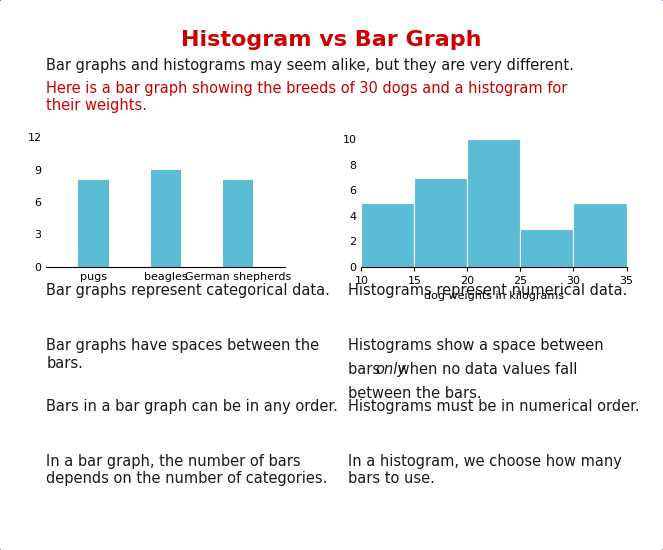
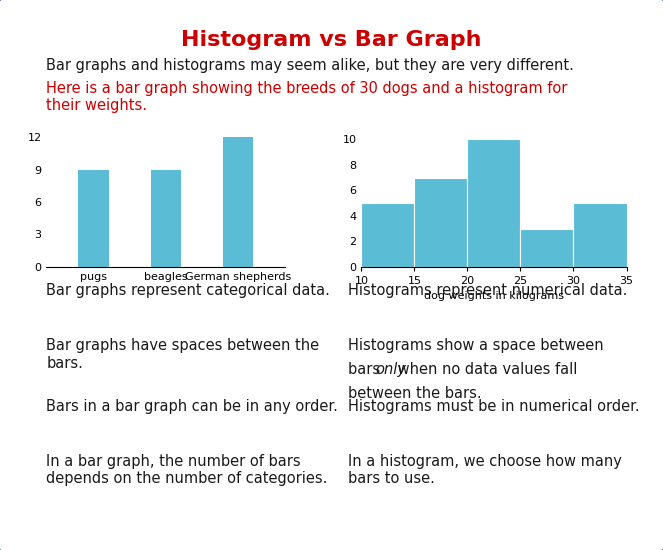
pugs: 8 -> 9
German shepherds: 8 -> 12
